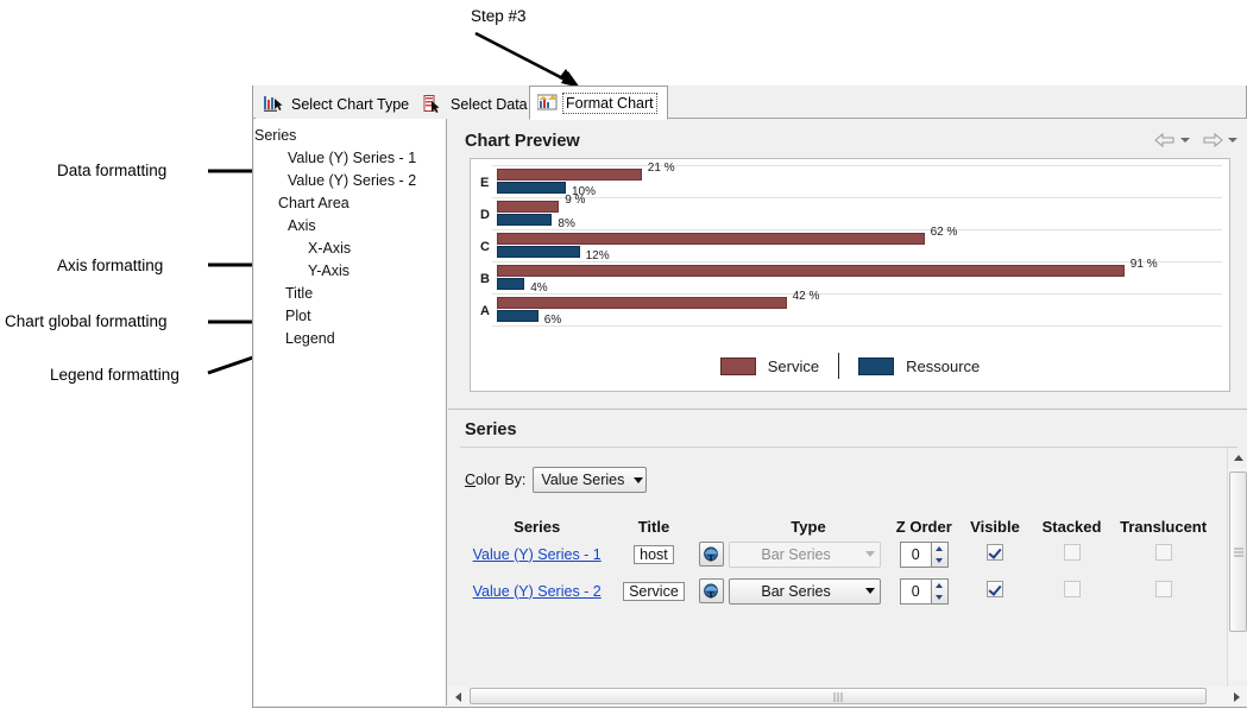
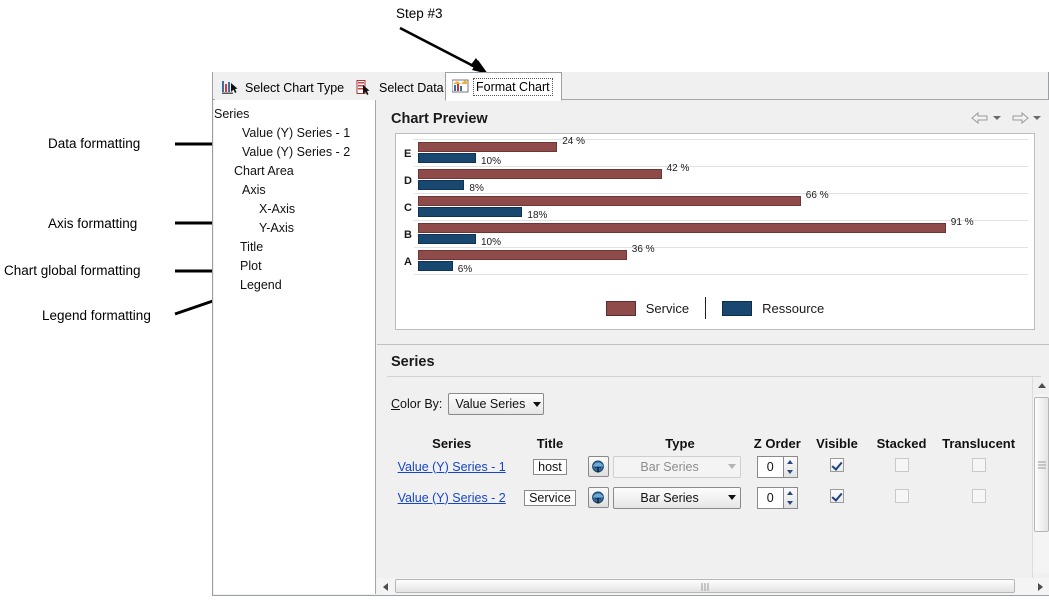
Service/E: 21 -> 24
Service/D: 9 -> 42
Service/C: 62 -> 66
Ressource/C: 12% -> 18%
Ressource/B: 4% -> 10%
Service/A: 42 -> 36
